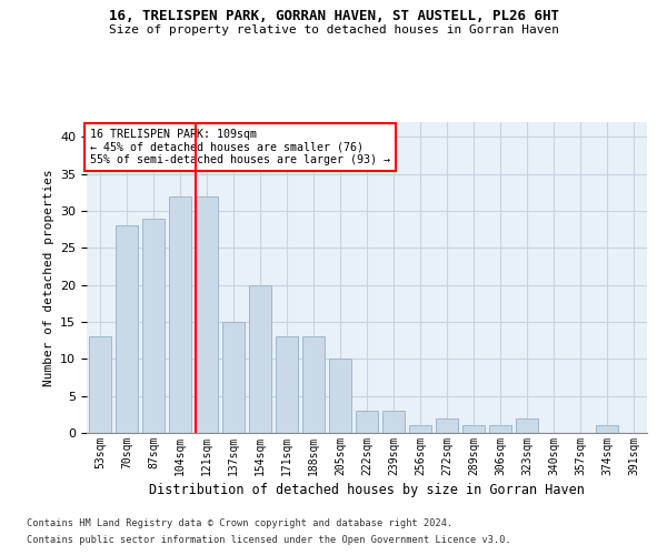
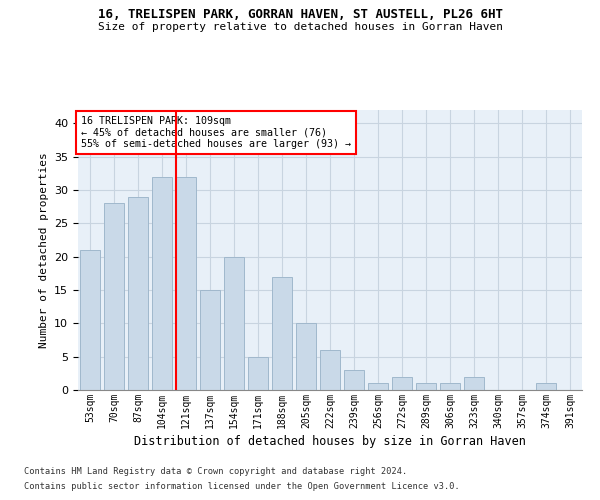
53sqm: 13 -> 21
171sqm: 13 -> 5
188sqm: 13 -> 17
222sqm: 3 -> 6
